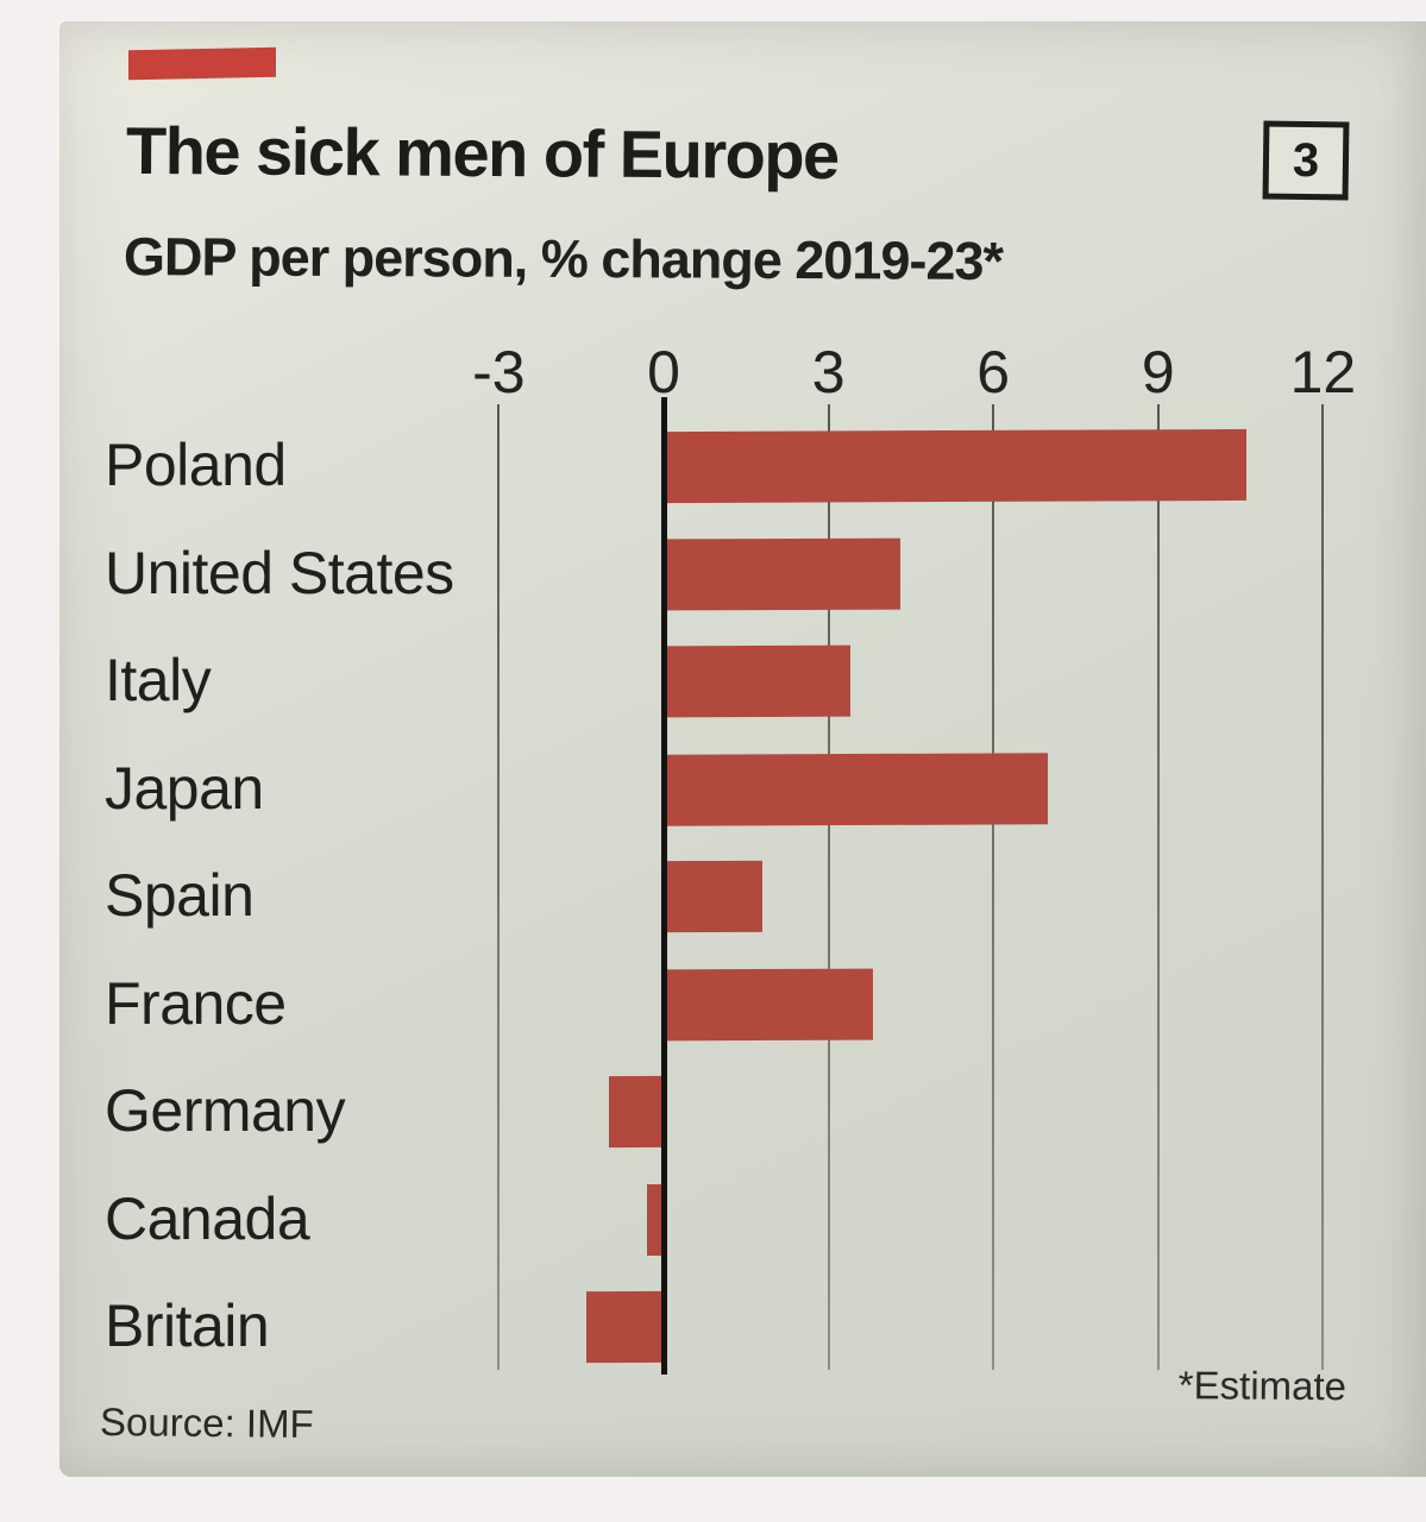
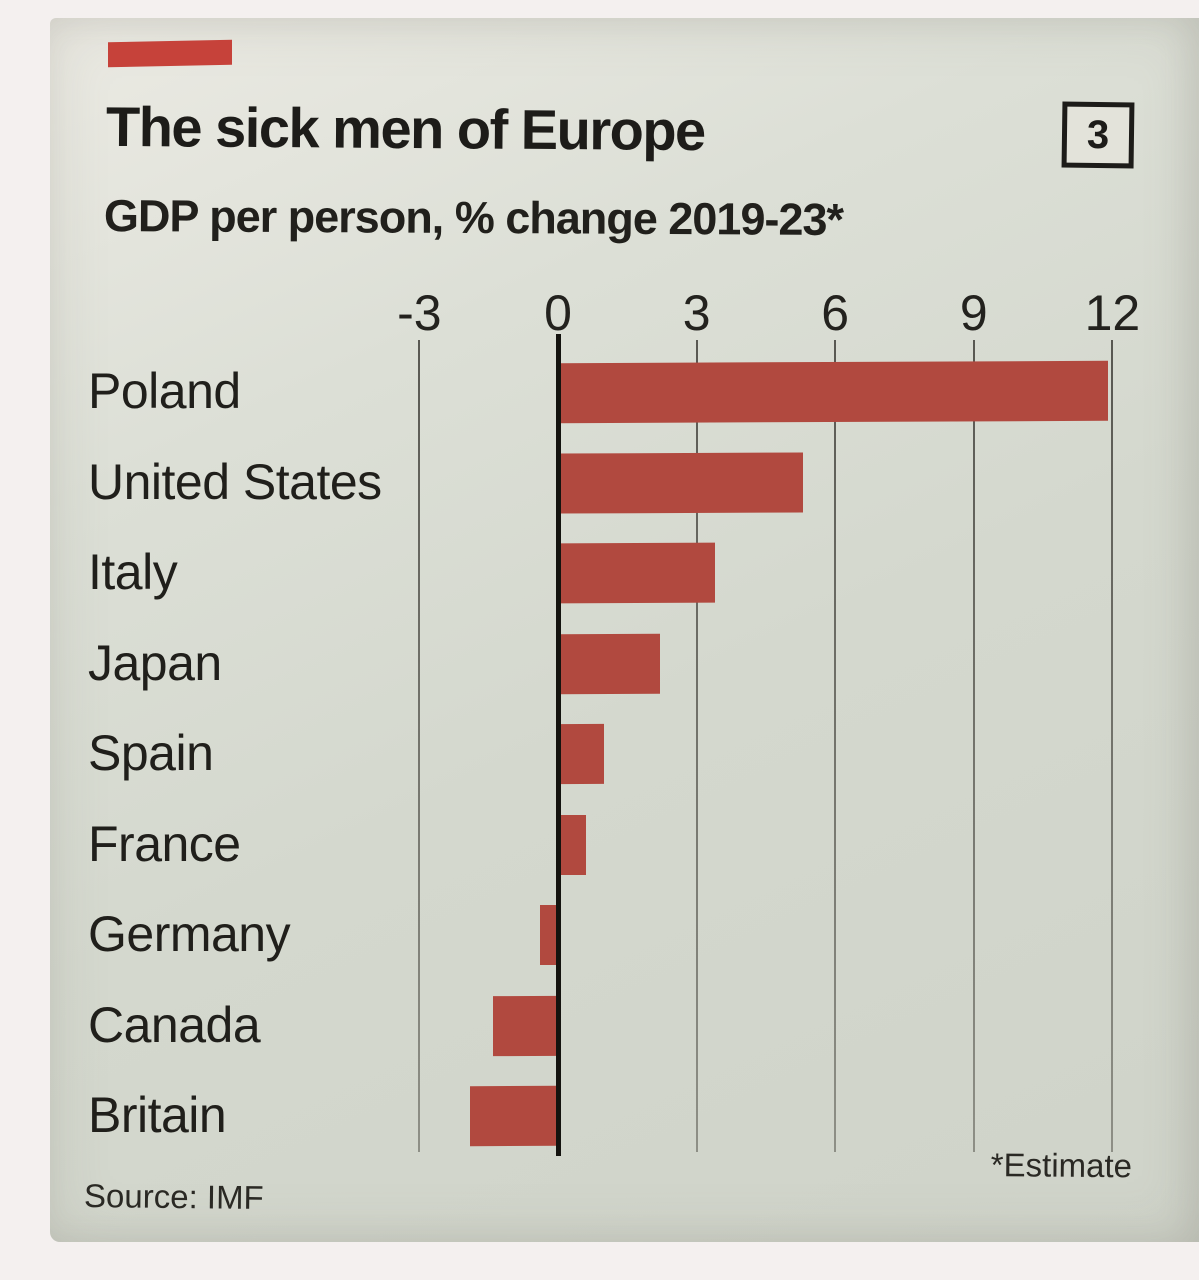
Poland: 10.6 -> 11.9
United States: 4.3 -> 5.3
Japan: 7.0 -> 2.2
Spain: 1.8 -> 1.0
France: 3.8 -> 0.6
Germany: -1.0 -> -0.4
Canada: -0.3 -> -1.4
Britain: -1.4 -> -1.9
